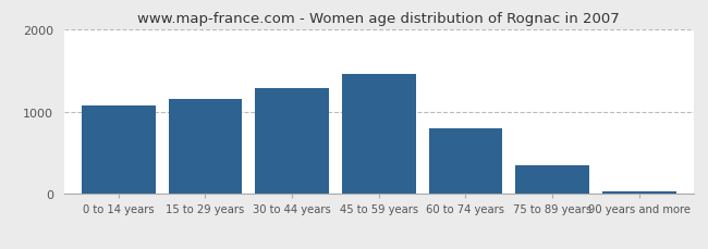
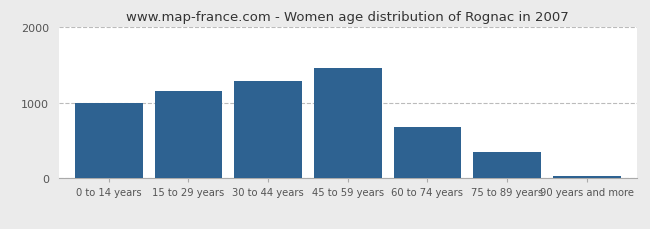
0 to 14 years: 1080 -> 1000
60 to 74 years: 790 -> 680
